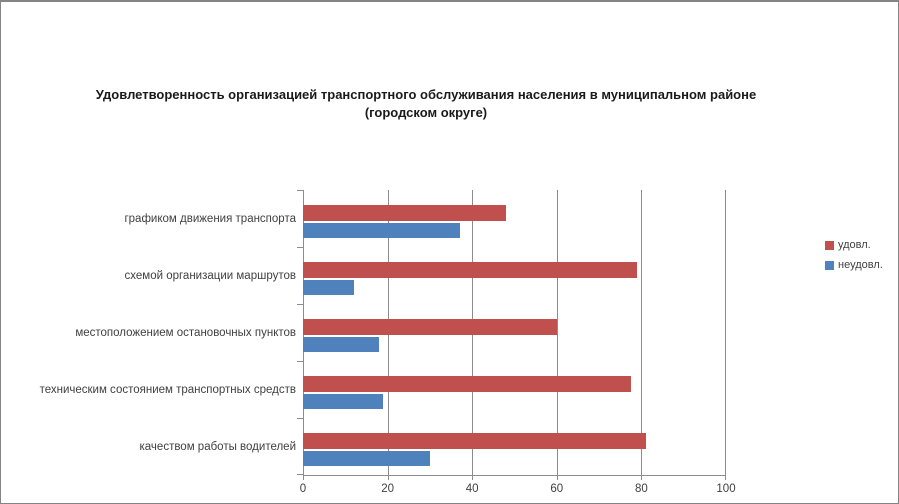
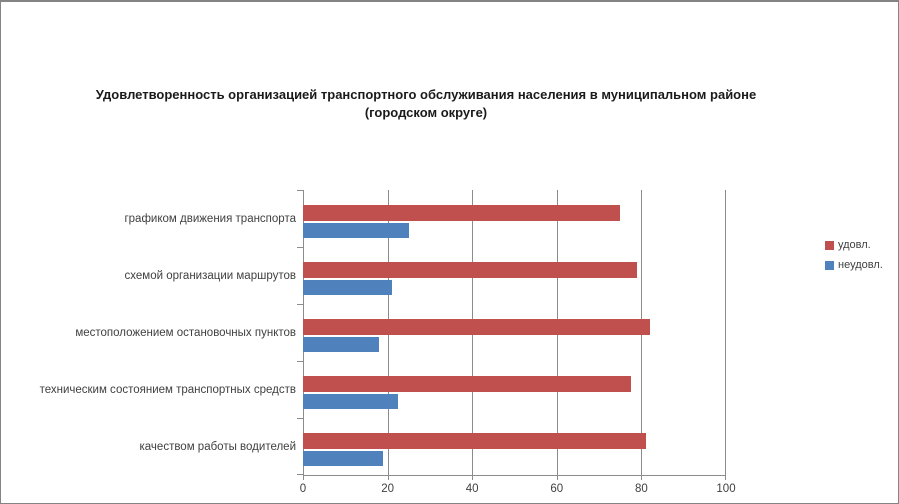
удовл./графиком движения транспорта: 48 -> 75
неудовл./графиком движения транспорта: 37 -> 25
неудовл./схемой организации маршрутов: 12 -> 21
удовл./местоположением остановочных пунктов: 60 -> 82
неудовл./техническим состоянием транспортных средств: 19 -> 22
неудовл./качеством работы водителей: 30 -> 19
